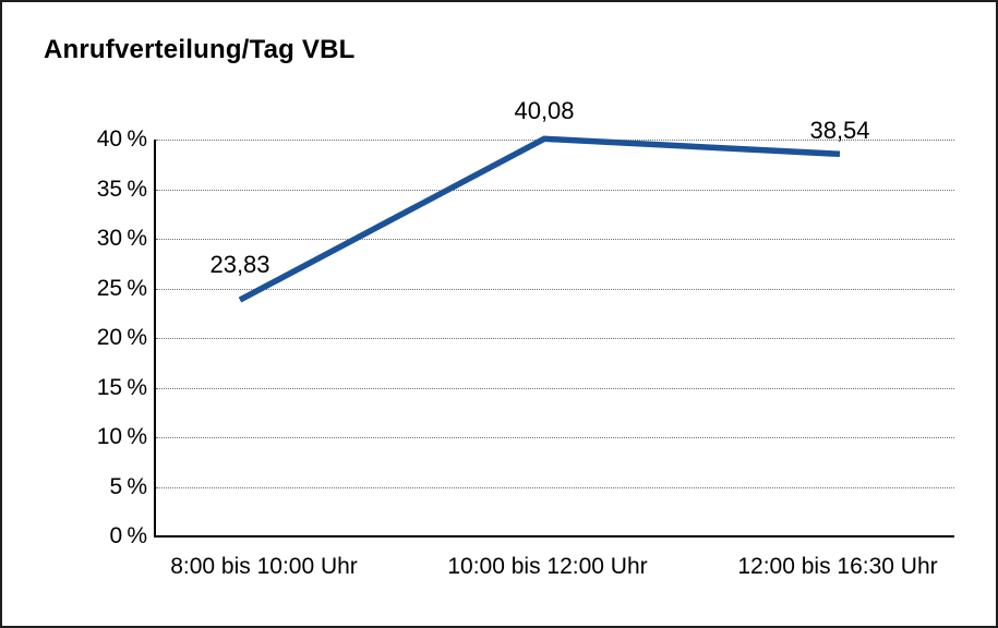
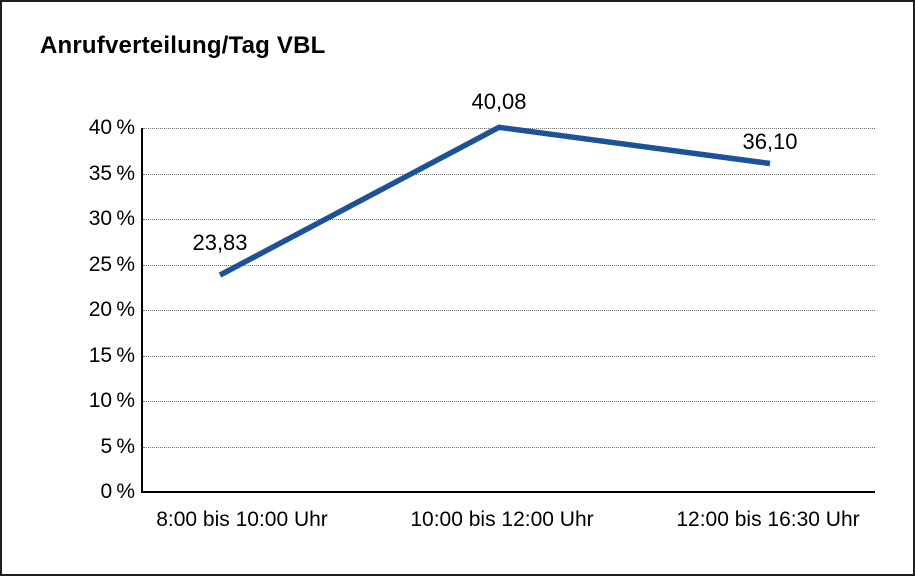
12:00 bis 16:30 Uhr: 38,54 -> 36,10
